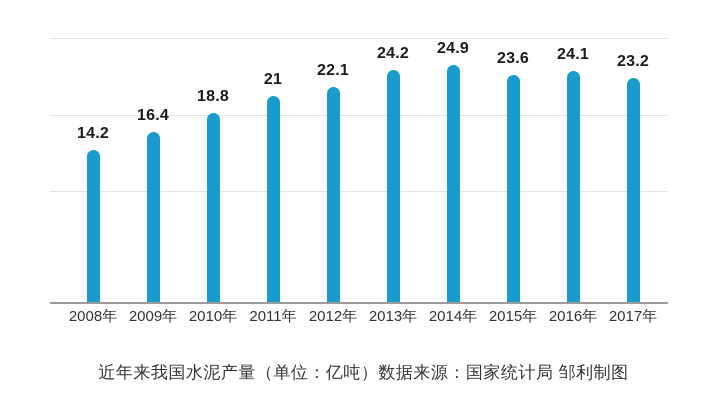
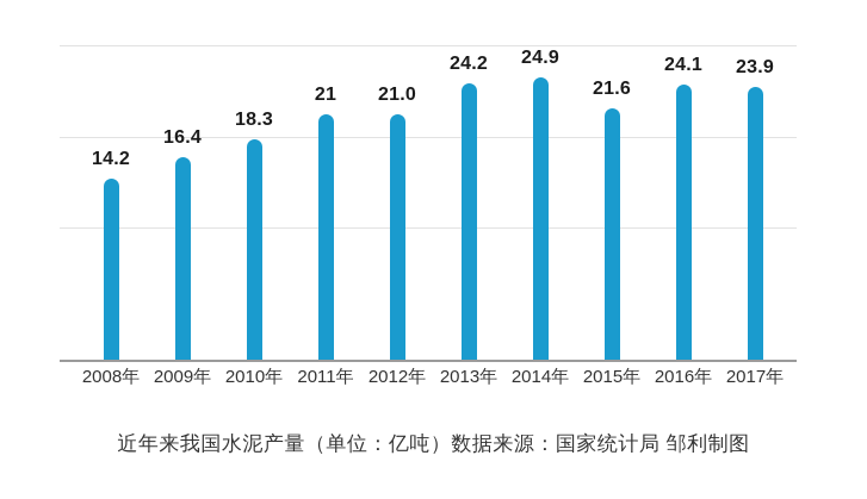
2010年: 18.8 -> 18.3
2012年: 22.1 -> 21.0
2015年: 23.6 -> 21.6
2017年: 23.2 -> 23.9
